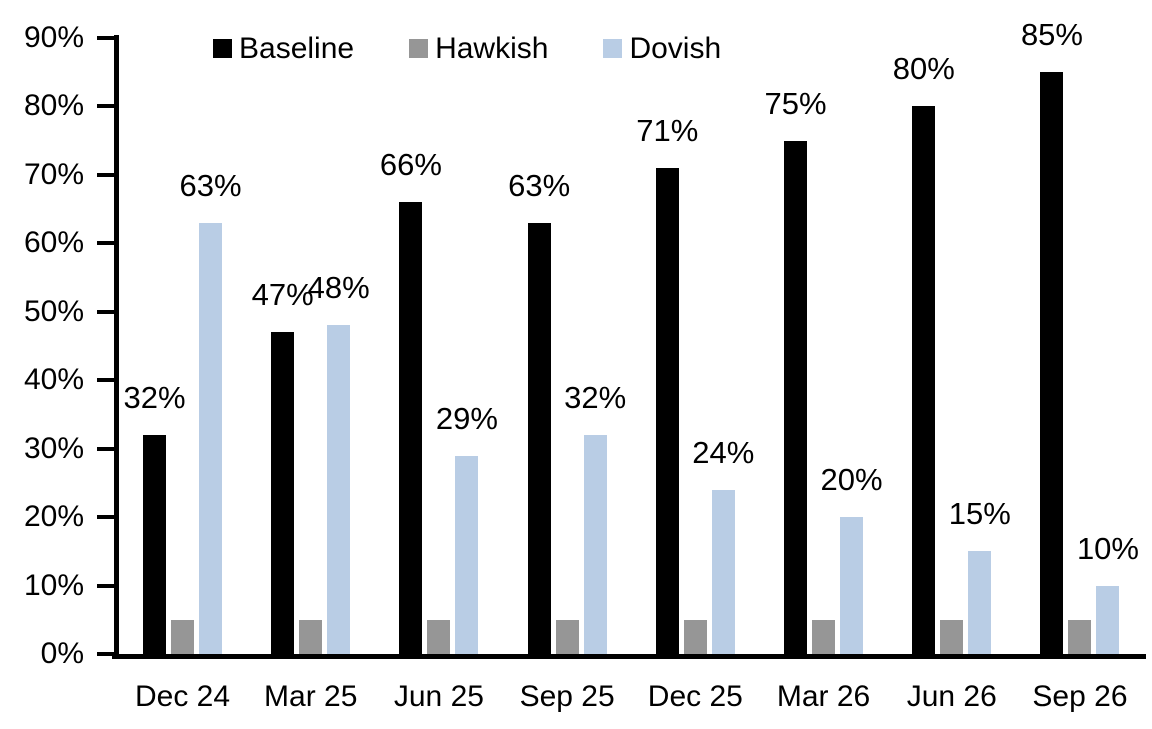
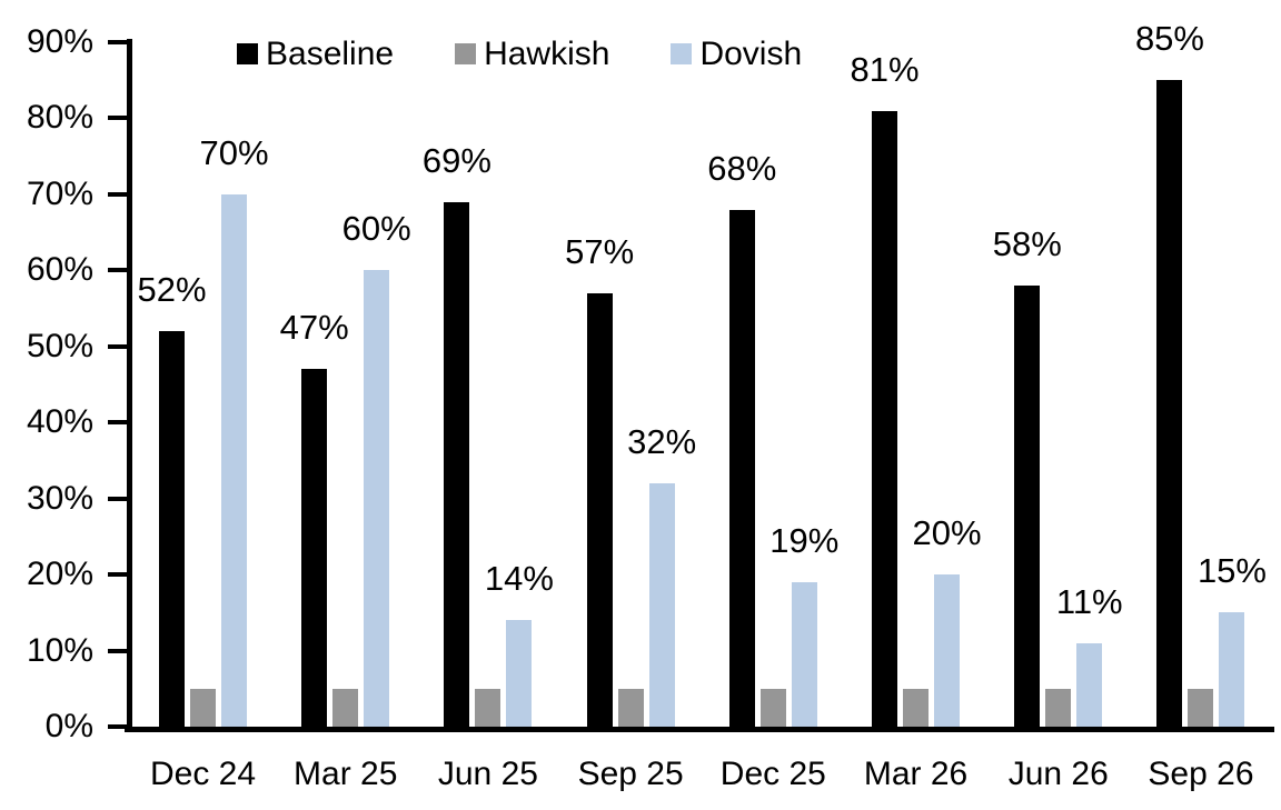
Baseline/Dec 24: 32% -> 52%
Dovish/Dec 24: 63% -> 70%
Dovish/Mar 25: 48% -> 60%
Baseline/Jun 25: 66% -> 69%
Dovish/Jun 25: 29% -> 14%
Baseline/Sep 25: 63% -> 57%
Baseline/Dec 25: 71% -> 68%
Dovish/Dec 25: 24% -> 19%
Baseline/Mar 26: 75% -> 81%
Baseline/Jun 26: 80% -> 58%
Dovish/Jun 26: 15% -> 11%
Dovish/Sep 26: 10% -> 15%
